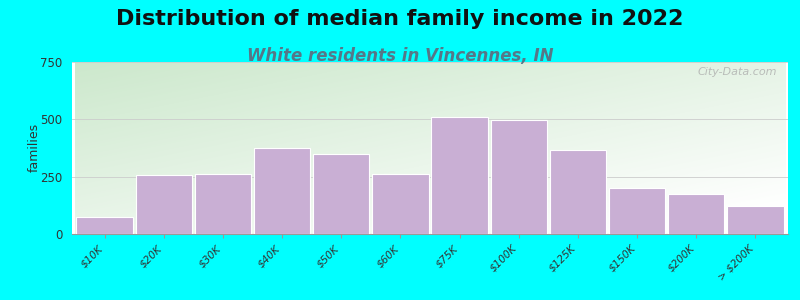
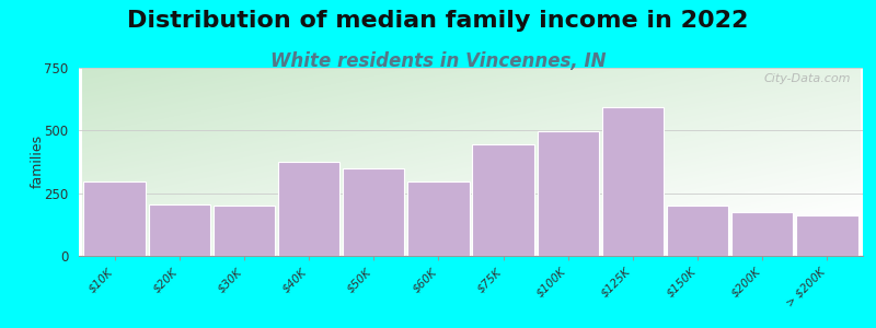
$10K: 75 -> 295
$20K: 255 -> 205
$30K: 260 -> 200
$60K: 260 -> 295
$75K: 510 -> 445
$125K: 365 -> 590
> $200K: 120 -> 160
